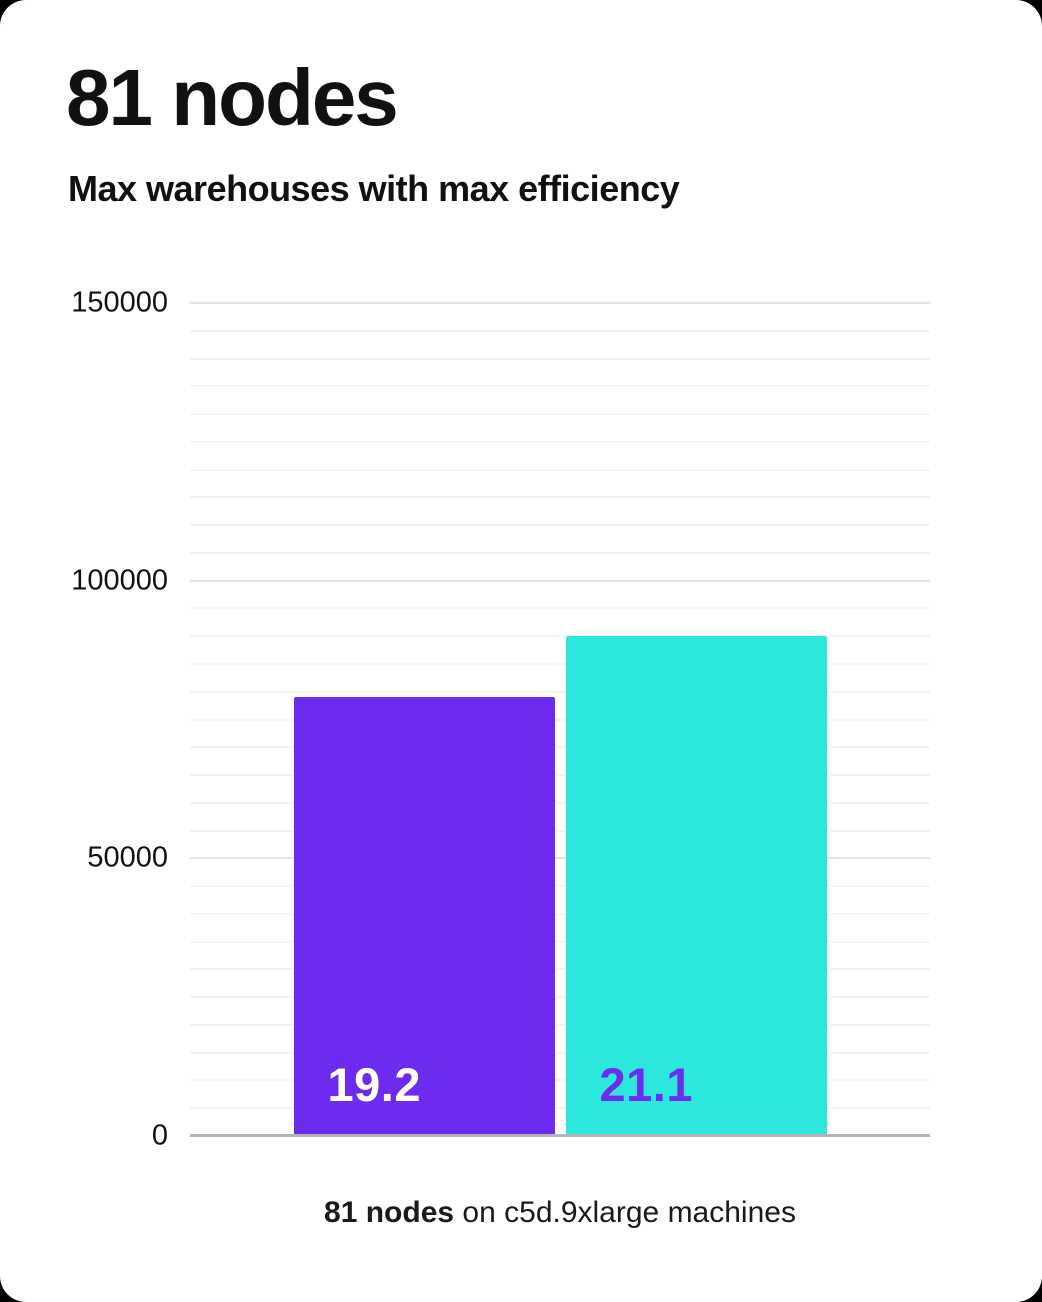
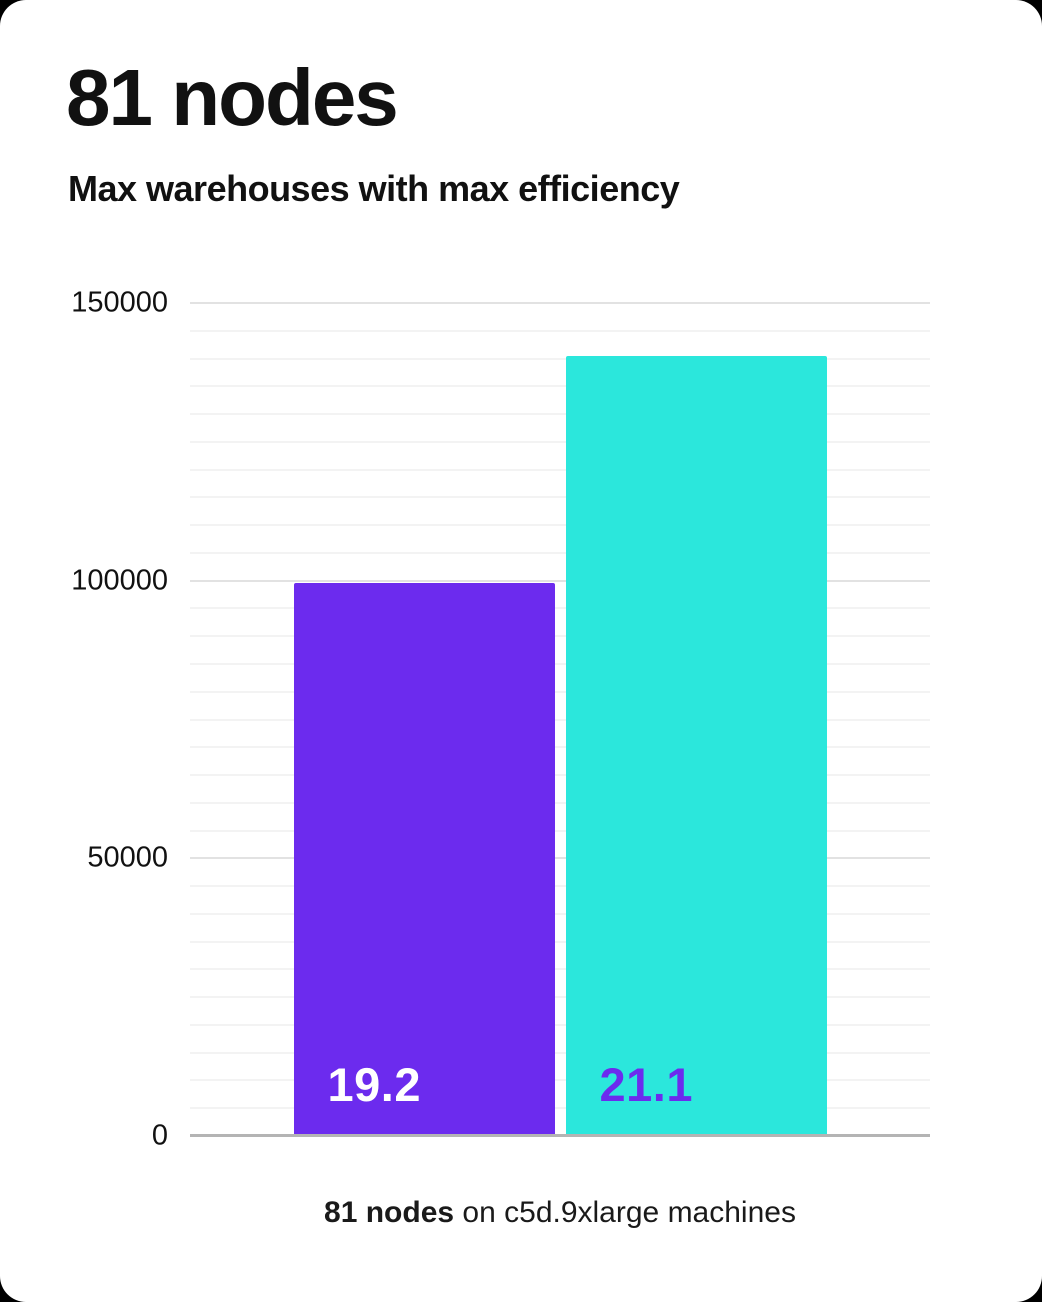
19.2: 79000 -> 100000
21.1: 90000 -> 140000
